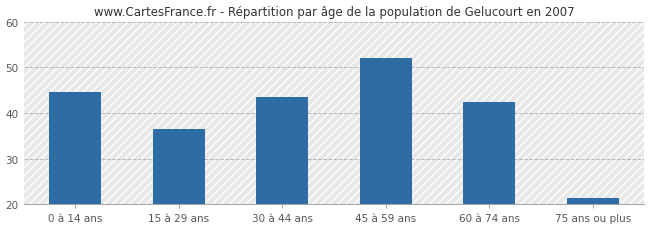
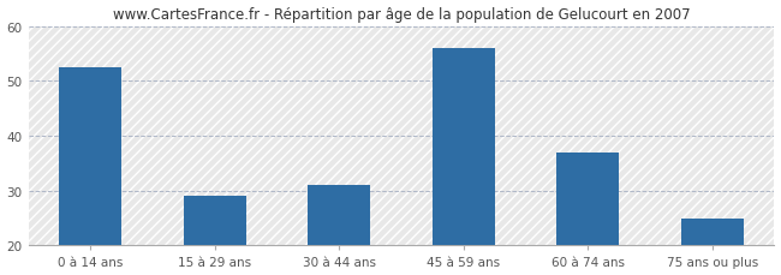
0 à 14 ans: 44.5 -> 52.5
15 à 29 ans: 36.5 -> 29.0
30 à 44 ans: 43.5 -> 31.0
45 à 59 ans: 52.0 -> 56.0
60 à 74 ans: 42.5 -> 37.0
75 ans ou plus: 21.5 -> 25.0
